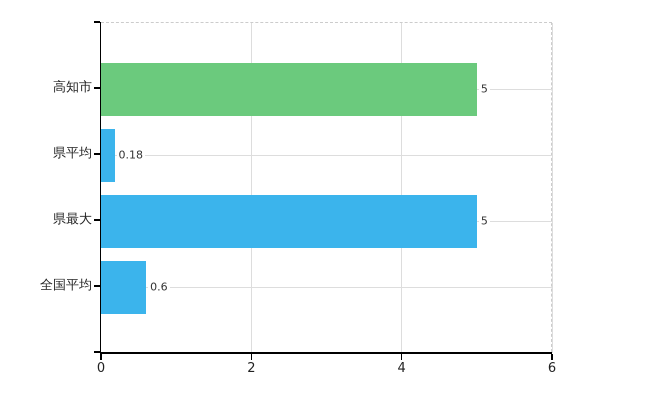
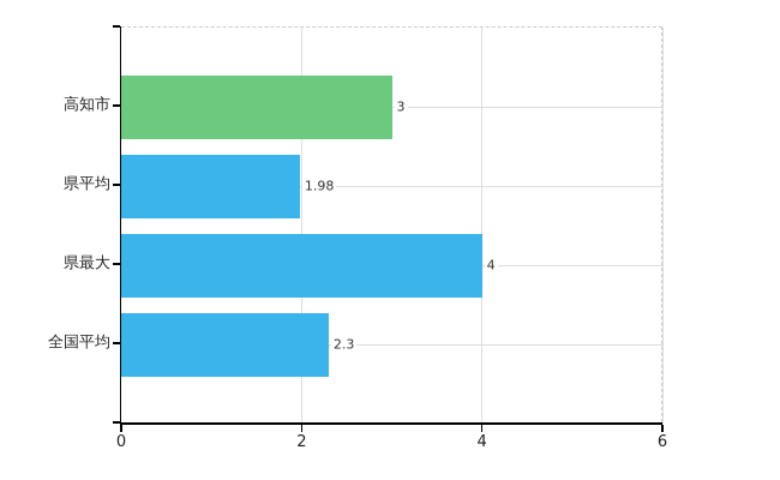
高知市: 5 -> 3
県平均: 0.18 -> 1.98
県最大: 5 -> 4
全国平均: 0.6 -> 2.3
